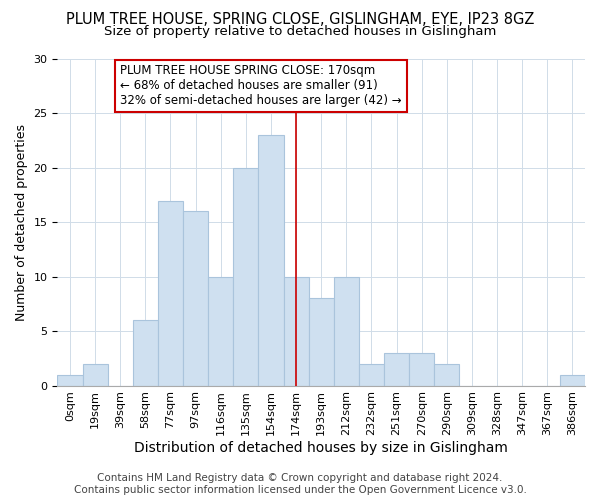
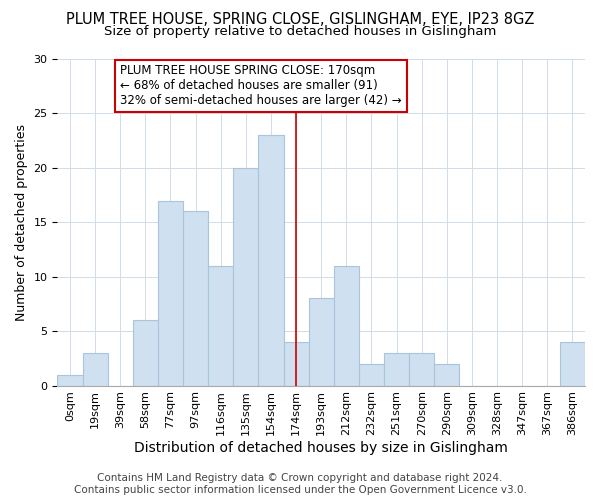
19sqm: 2 -> 3
116sqm: 10 -> 11
174sqm: 10 -> 4
212sqm: 10 -> 11
386sqm: 1 -> 4
